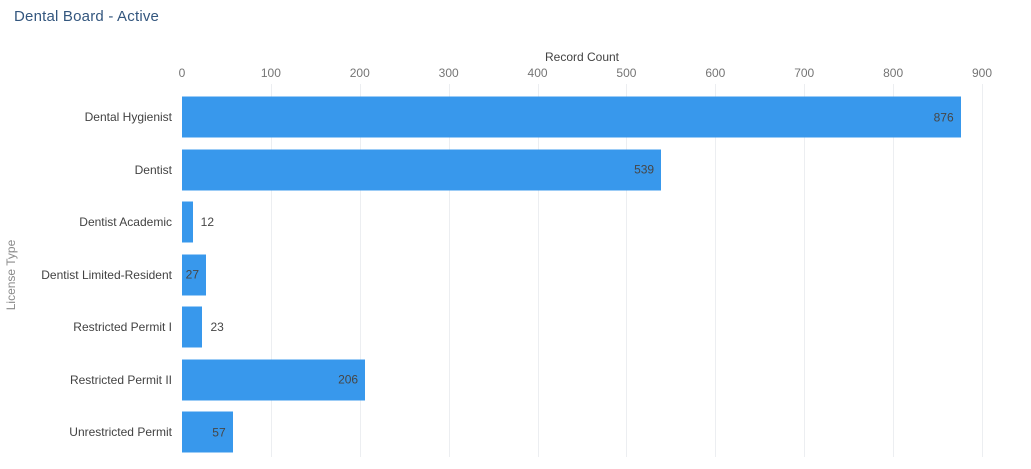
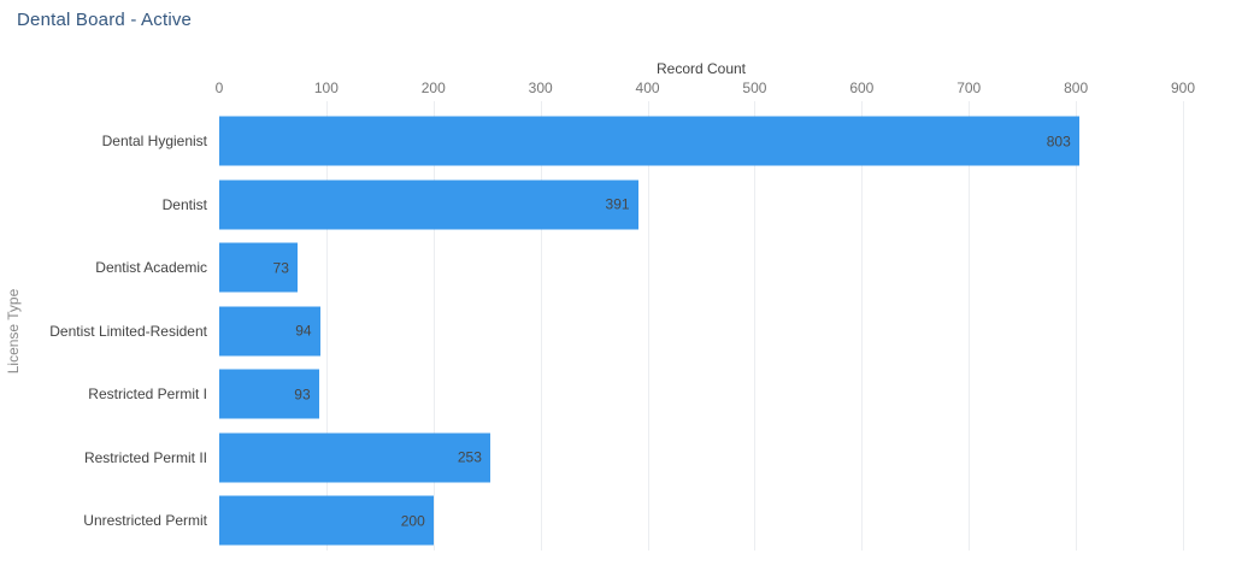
Dental Hygienist: 876 -> 803
Dentist: 539 -> 391
Dentist Academic: 12 -> 73
Dentist Limited-Resident: 27 -> 94
Restricted Permit I: 23 -> 93
Restricted Permit II: 206 -> 253
Unrestricted Permit: 57 -> 200
